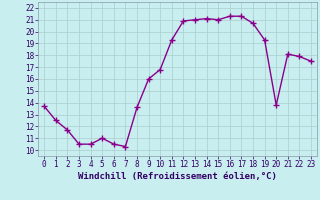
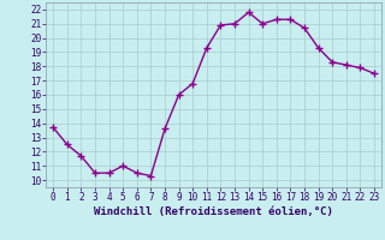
14: 21.1 -> 21.8
20: 13.8 -> 18.3
